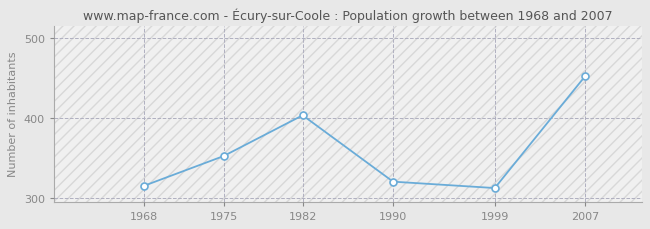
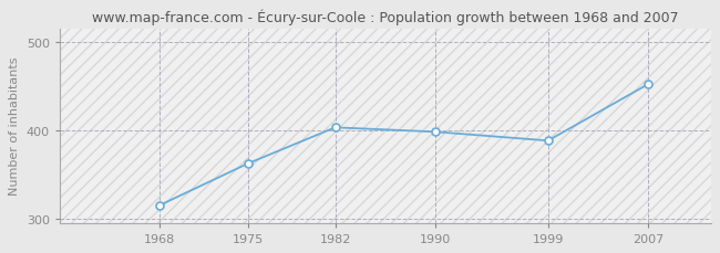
1975: 352 -> 362
1990: 320 -> 398
1999: 312 -> 388
